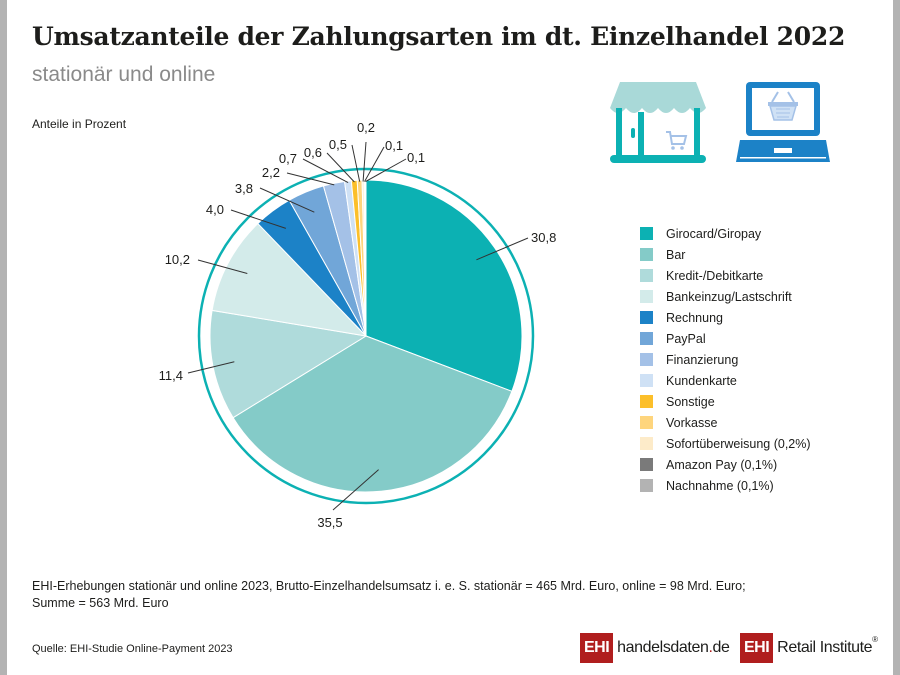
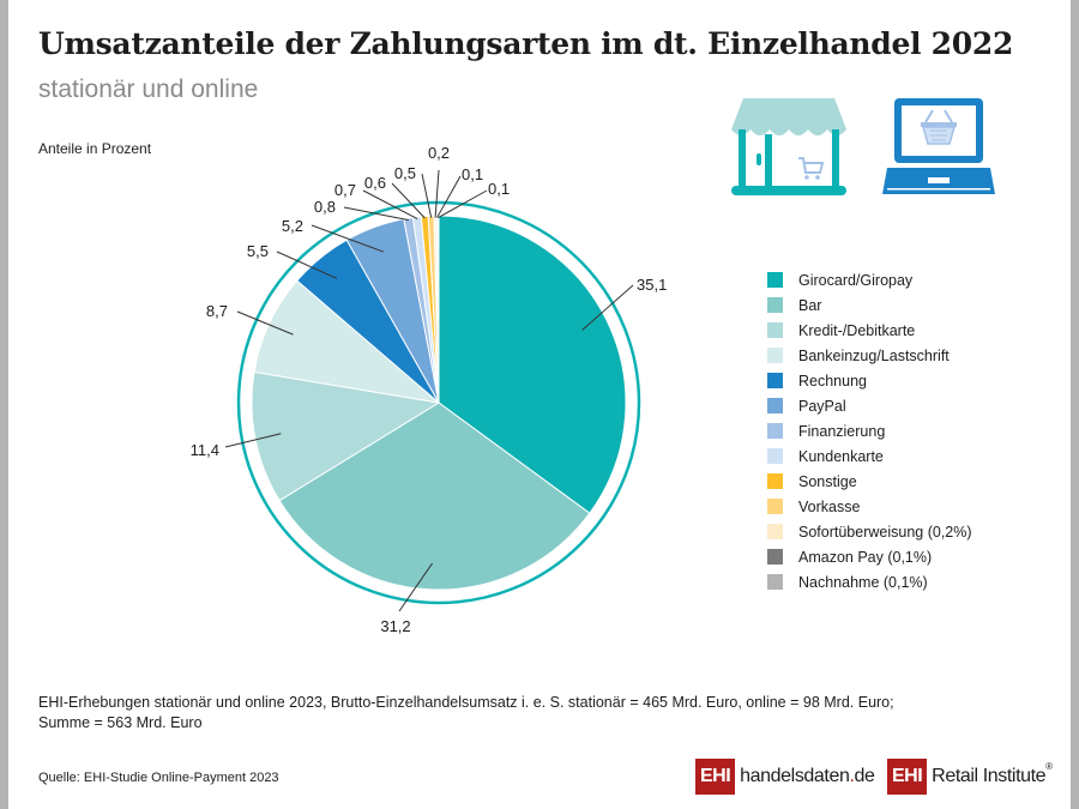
Girocard/Giropay: 30,8 -> 35,1
Bar: 35,5 -> 31,2
Bankeinzug/Lastschrift: 10,2 -> 8,7
Rechnung: 4,0 -> 5,5
PayPal: 3,8 -> 5,2
Finanzierung: 2,2 -> 0,8
